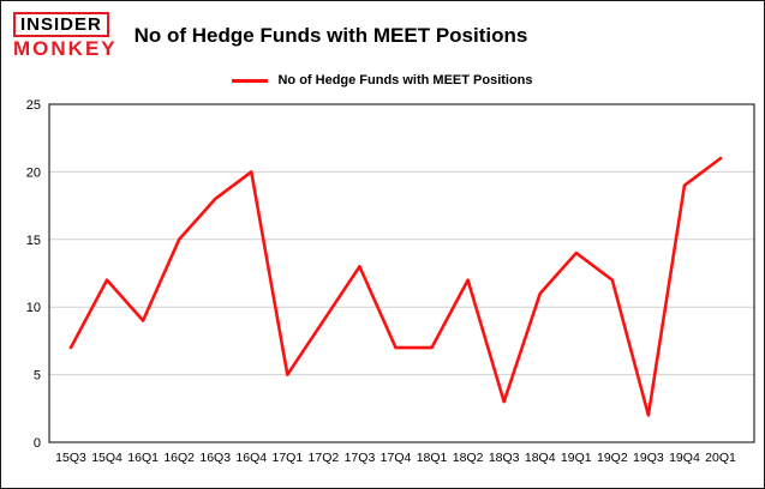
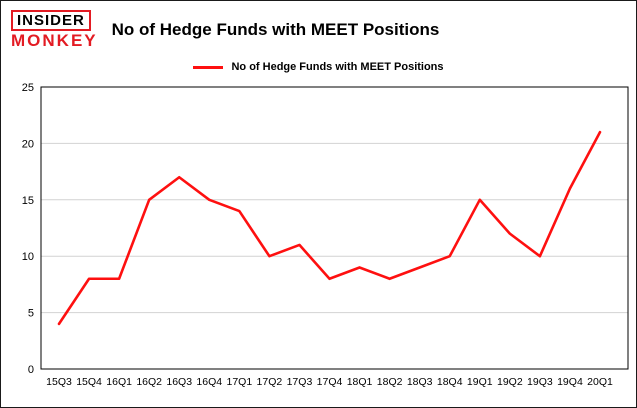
15Q3: 7 -> 4
15Q4: 12 -> 8
16Q1: 9 -> 8
16Q3: 18 -> 17
16Q4: 20 -> 15
17Q1: 5 -> 14
17Q2: 9 -> 10
17Q3: 13 -> 11
17Q4: 7 -> 8
18Q1: 7 -> 9
18Q2: 12 -> 8
18Q3: 3 -> 9
18Q4: 11 -> 10
19Q1: 14 -> 15
19Q3: 2 -> 10
19Q4: 19 -> 16
